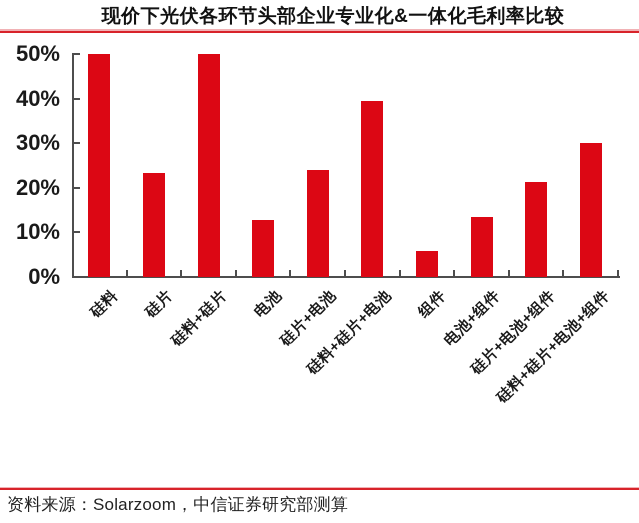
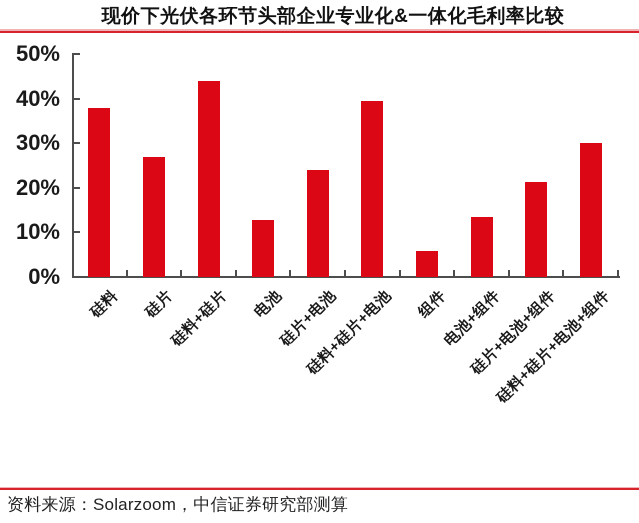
硅料: 50% -> 38%
硅片: 23% -> 27%
硅料+硅片: 50% -> 44%
